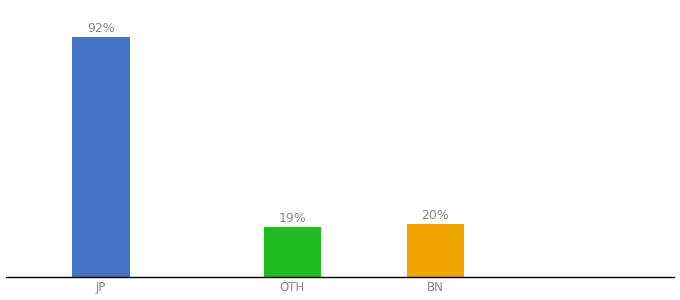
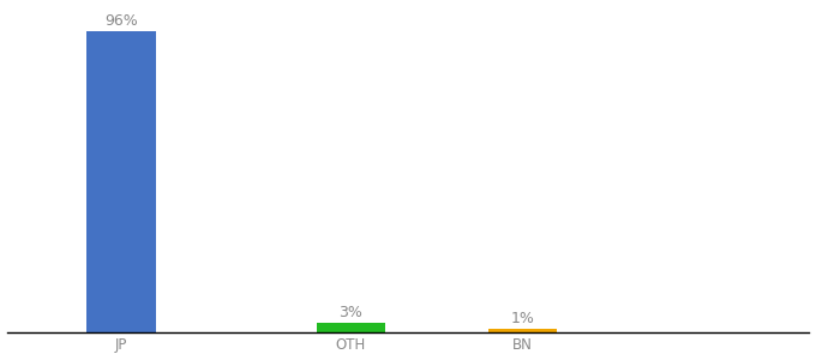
JP: 92% -> 96%
OTH: 19% -> 3%
BN: 20% -> 1%
